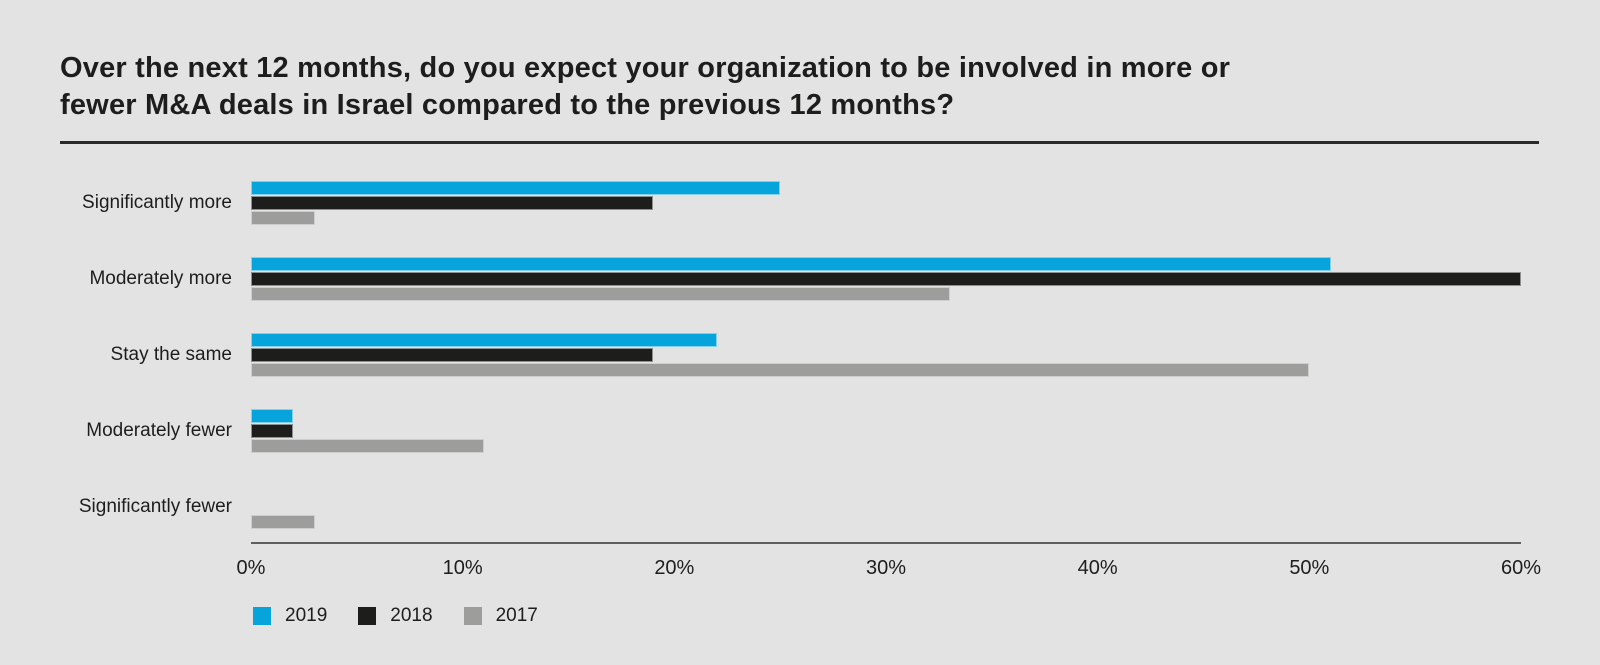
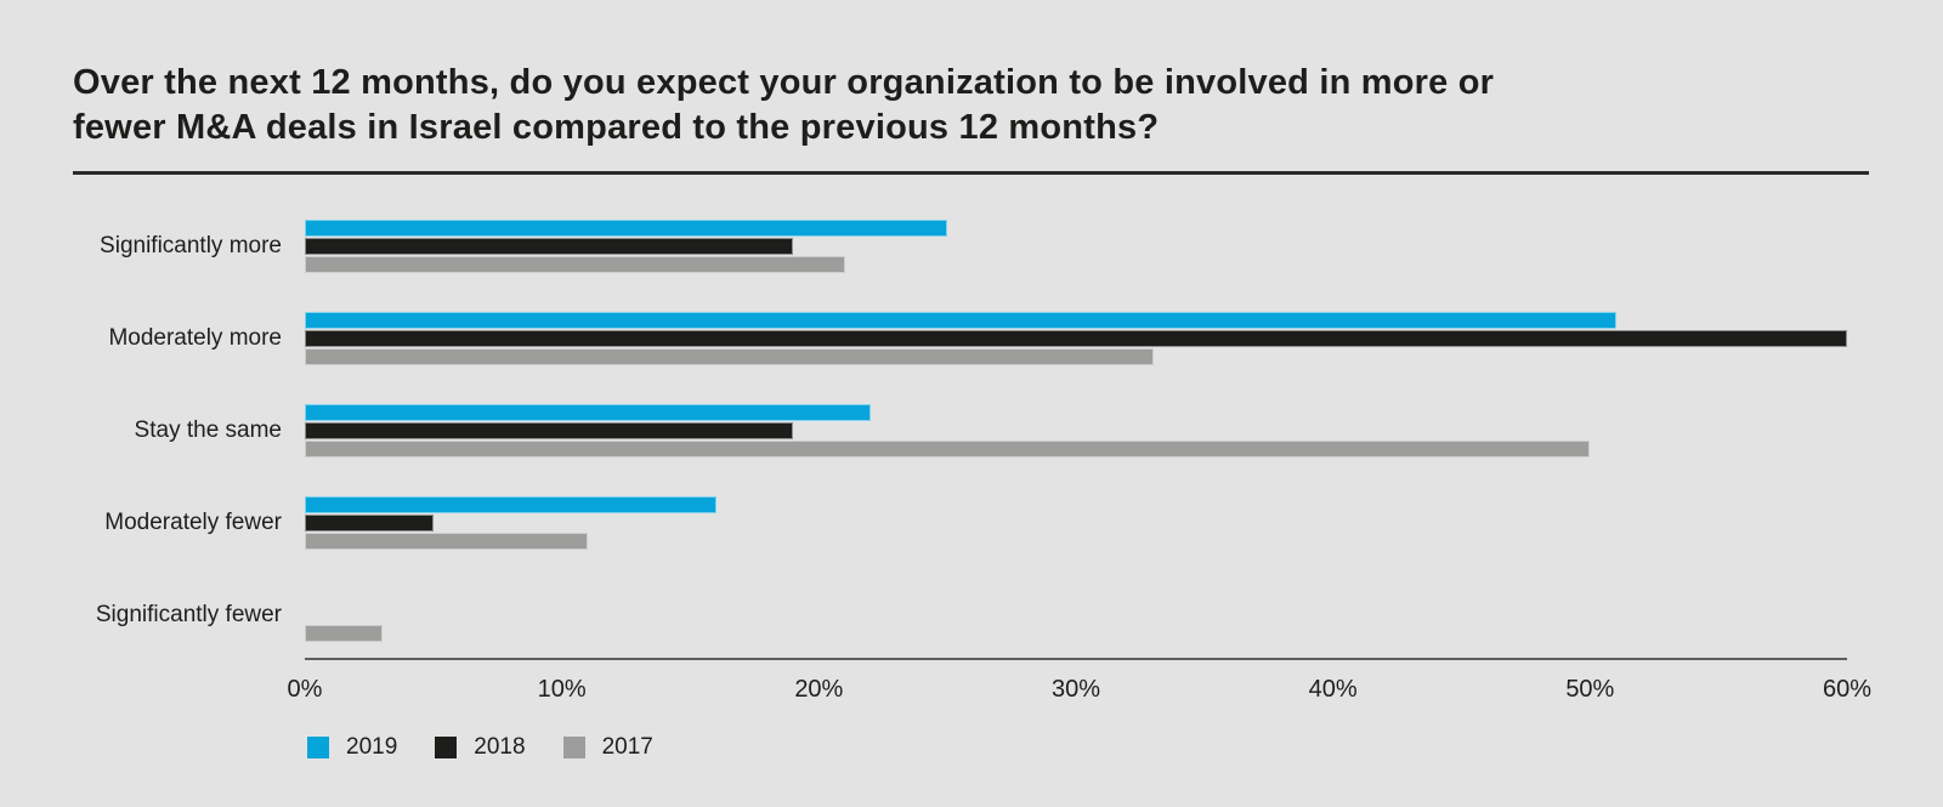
2017/Significantly more: 3% -> 21%
2019/Moderately fewer: 2% -> 16%
2018/Moderately fewer: 2% -> 5%
